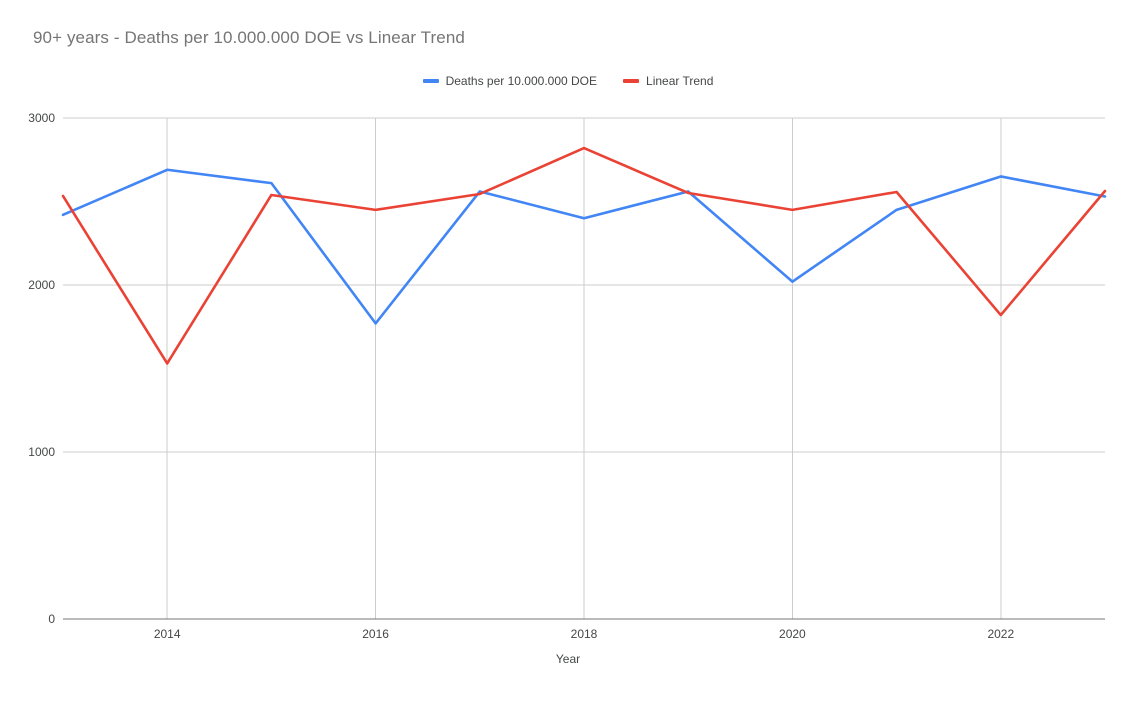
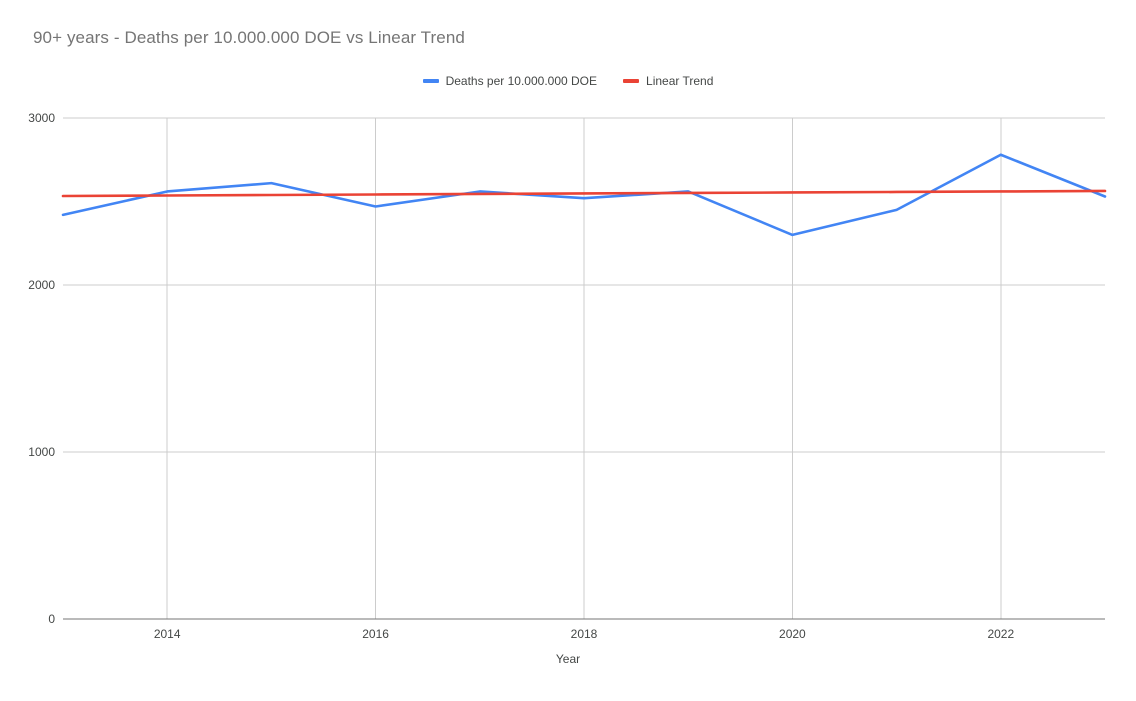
Deaths per 10.000.000 DOE/2014: 2690 -> 2560
Linear Trend/2014: 1530 -> 2540
Deaths per 10.000.000 DOE/2016: 1770 -> 2470
Linear Trend/2016: 2450 -> 2540
Deaths per 10.000.000 DOE/2018: 2400 -> 2520
Linear Trend/2018: 2820 -> 2550
Deaths per 10.000.000 DOE/2020: 2020 -> 2300
Linear Trend/2020: 2450 -> 2550
Deaths per 10.000.000 DOE/2022: 2650 -> 2780
Linear Trend/2022: 1820 -> 2560
